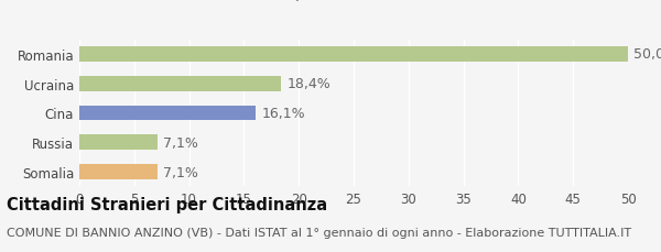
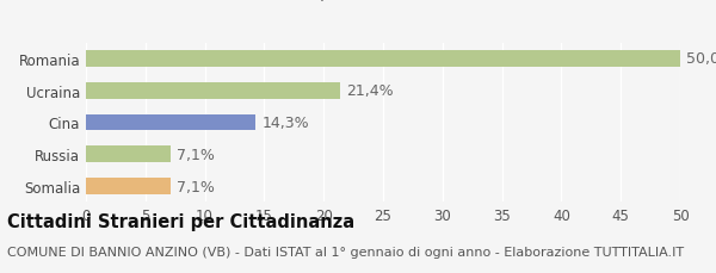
Ucraina: 18,4% -> 21,4%
Cina: 16,1% -> 14,3%
